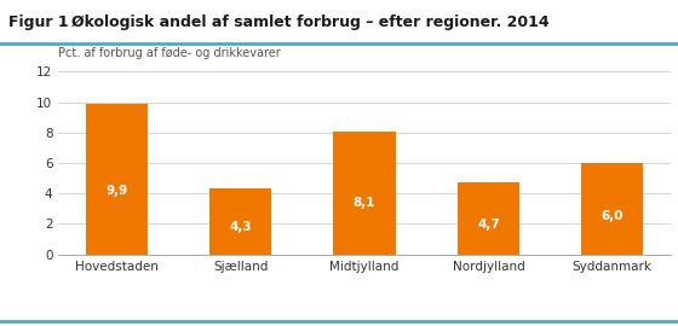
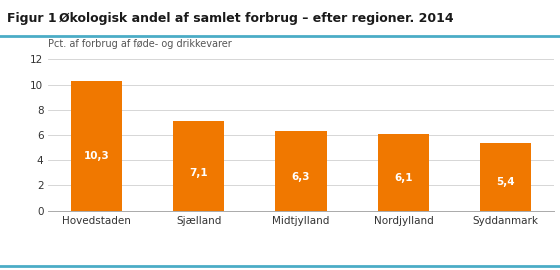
Hovedstaden: 9,9 -> 10,3
Sjælland: 4,3 -> 7,1
Midtjylland: 8,1 -> 6,3
Nordjylland: 4,7 -> 6,1
Syddanmark: 6,0 -> 5,4
